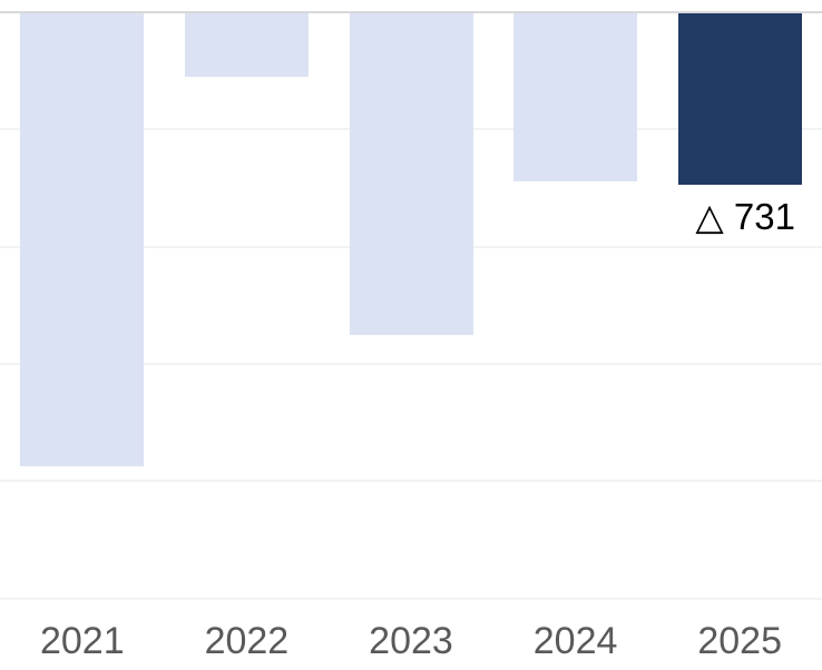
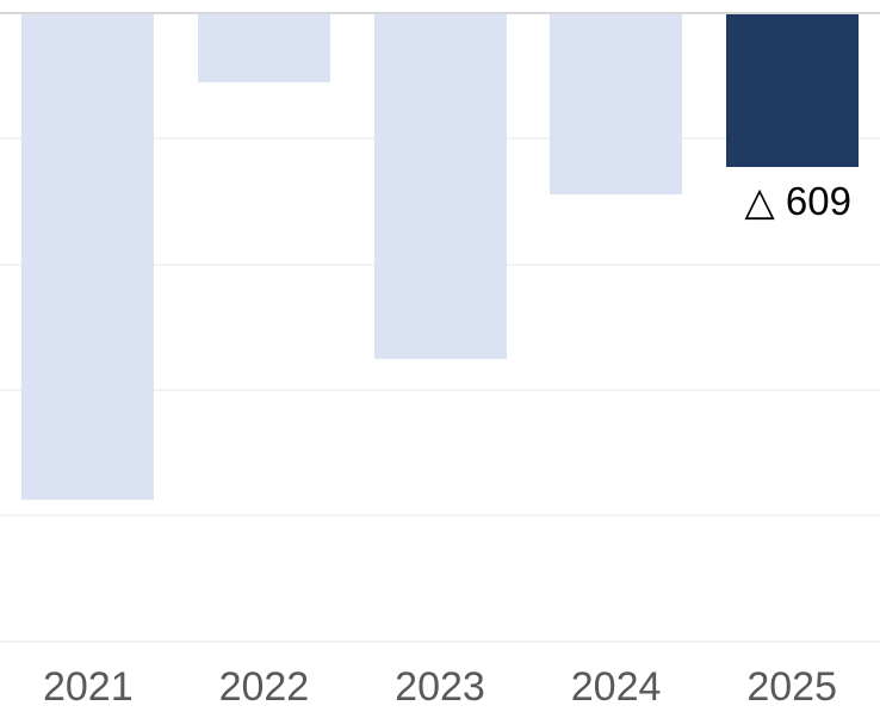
2025: 731 -> 609
